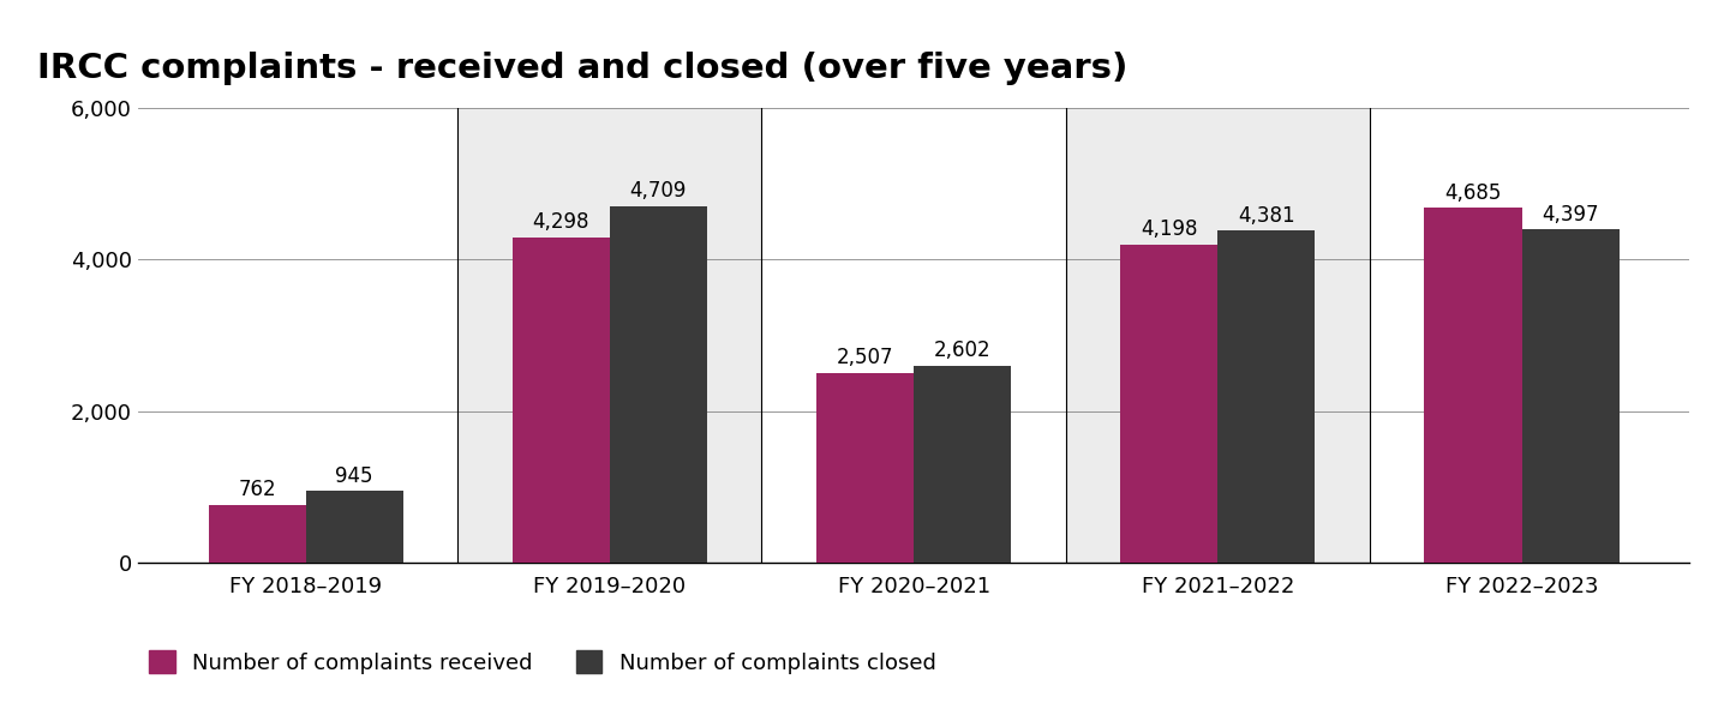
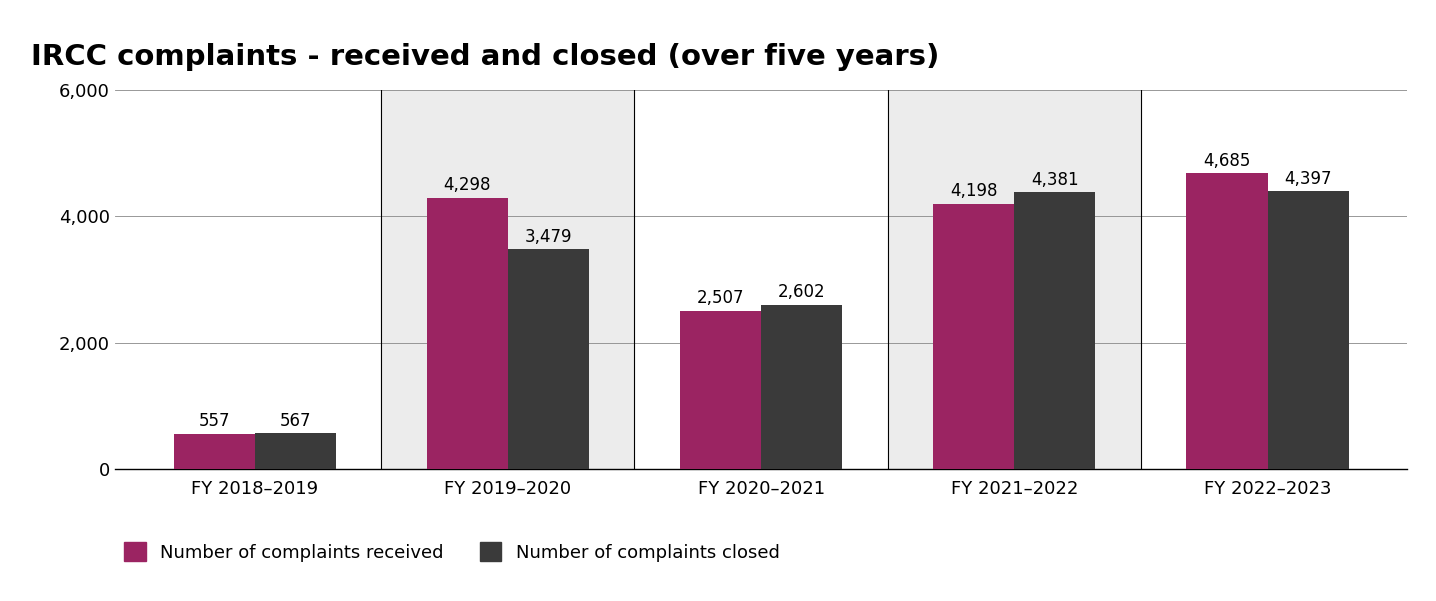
Number of complaints received/FY 2018–2019: 762 -> 557
Number of complaints closed/FY 2018–2019: 945 -> 567
Number of complaints closed/FY 2019–2020: 4,709 -> 3,479
